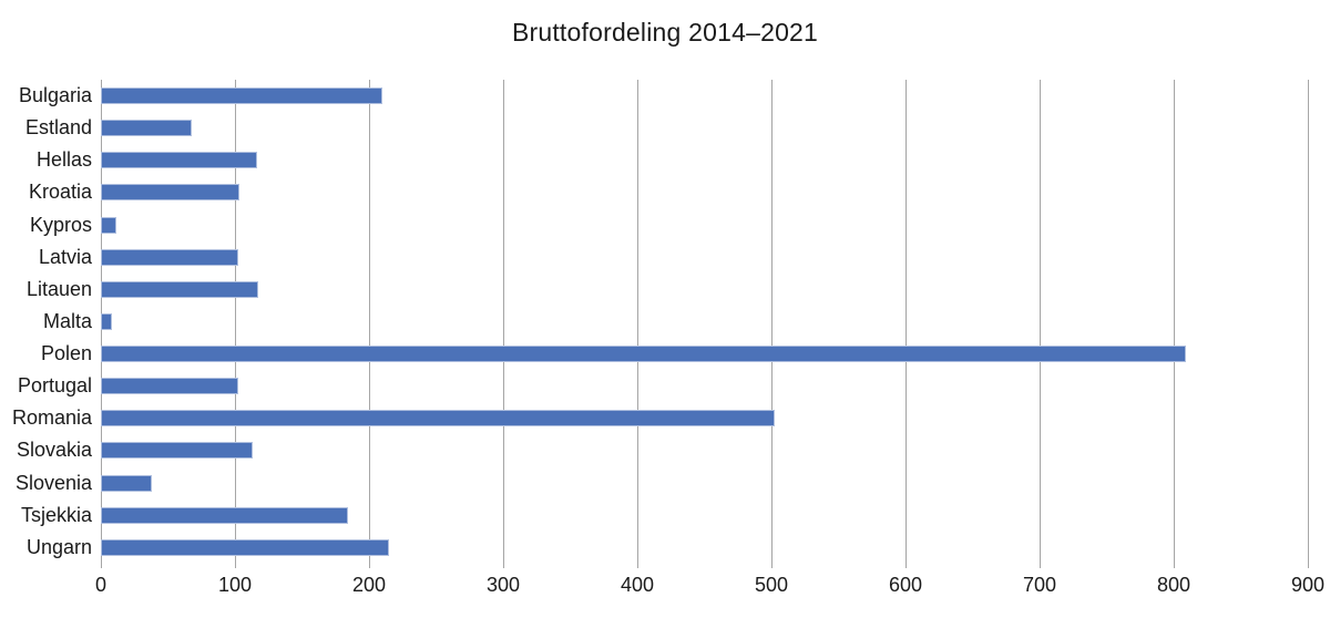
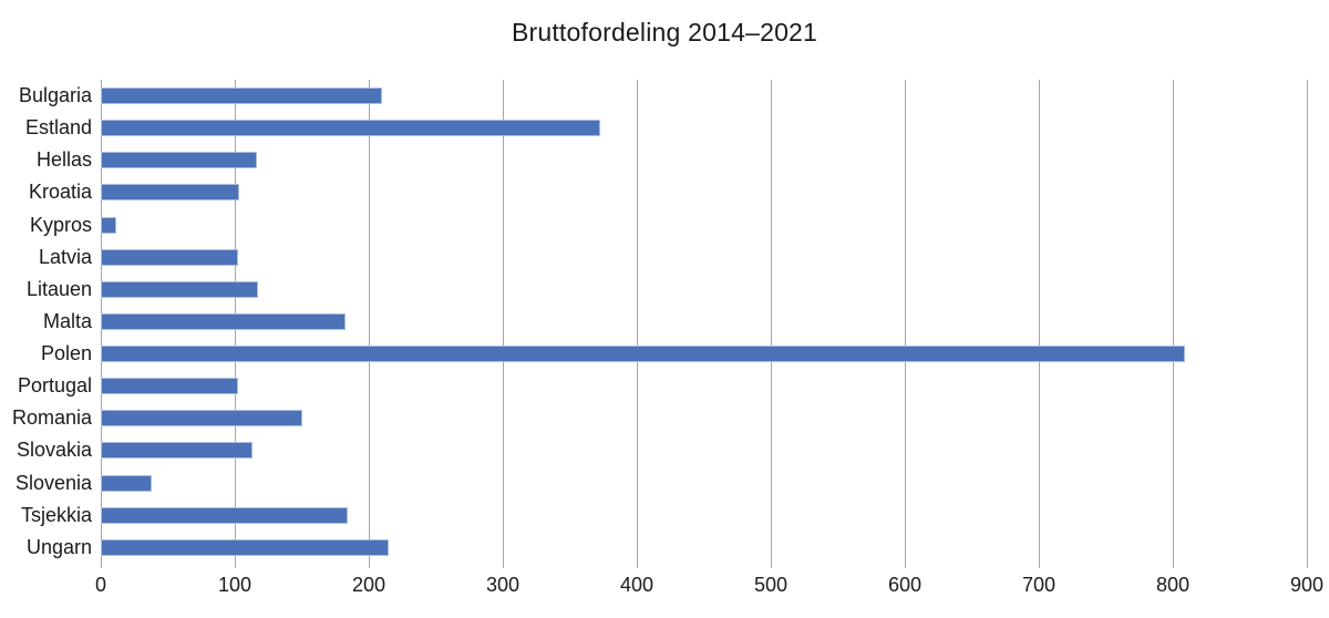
Estland: 68 -> 373
Malta: 8 -> 183
Romania: 502 -> 150
